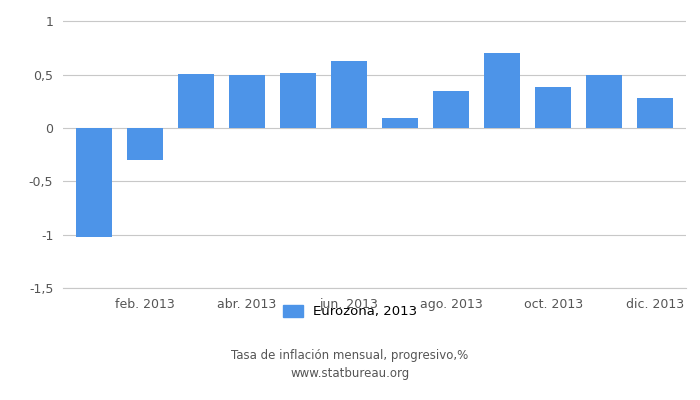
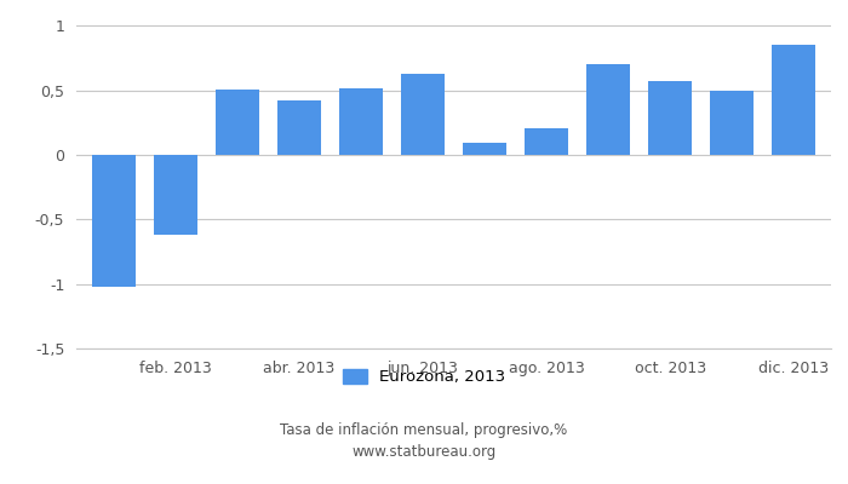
feb. 2013: -0,30 -> -0,62
abr. 2013: 0,50 -> 0,42
ago. 2013: 0,35 -> 0,21
oct. 2013: 0,38 -> 0,57
dic. 2013: 0,28 -> 0,85
